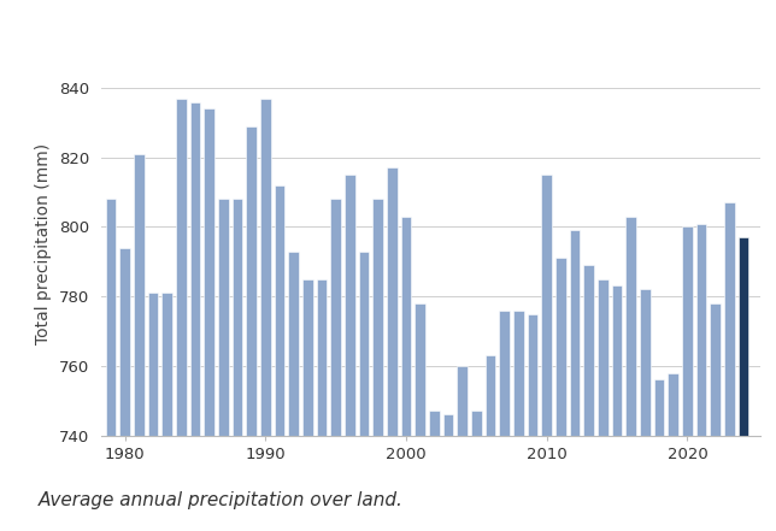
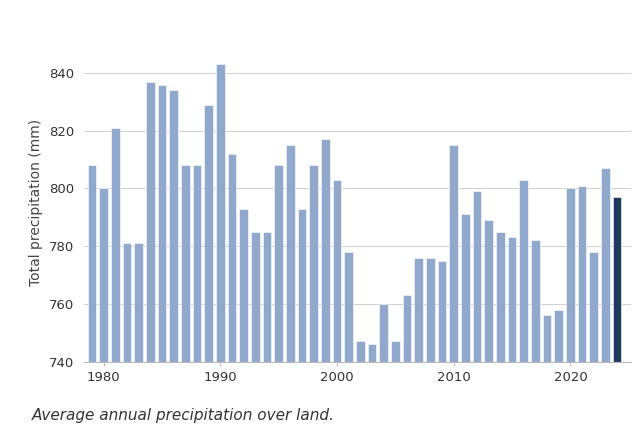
1980: 794 -> 800
1990: 837 -> 843
